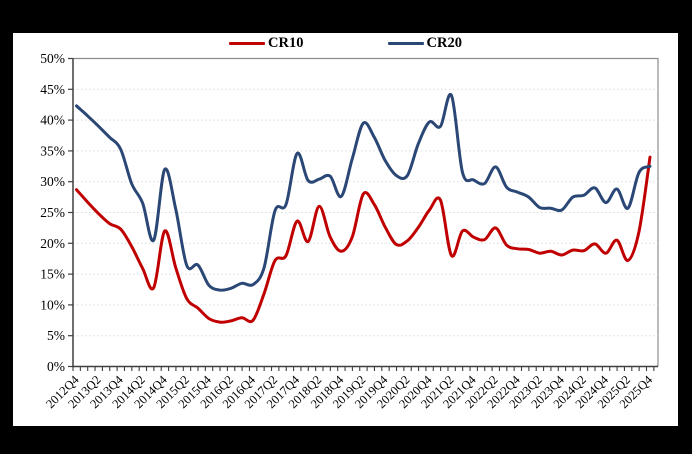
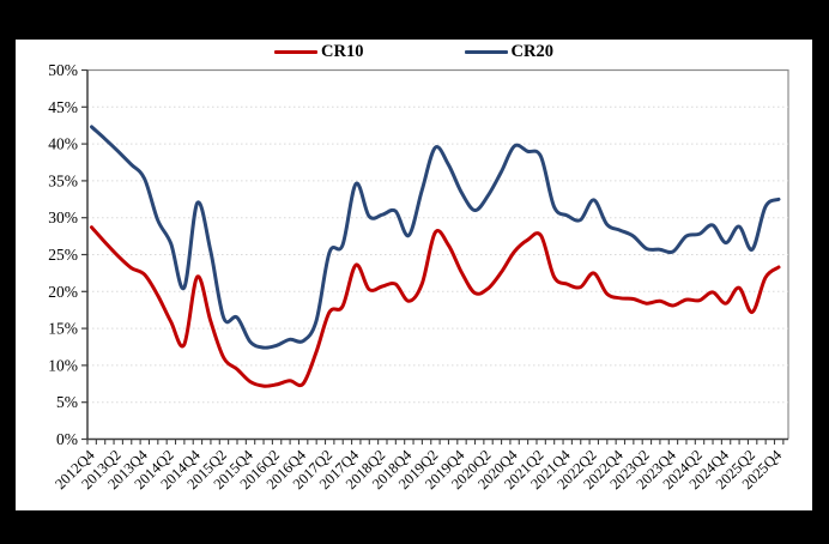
CR10/2018Q2: 26% -> 21%
CR20/2020Q2: 31% -> 33%
CR10/2021Q2: 18% -> 28%
CR20/2021Q2: 44% -> 38%
CR10/2025Q4: 34% -> 23%
